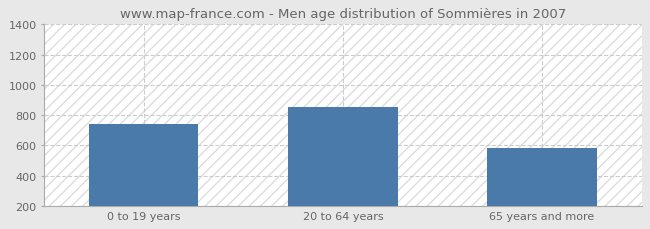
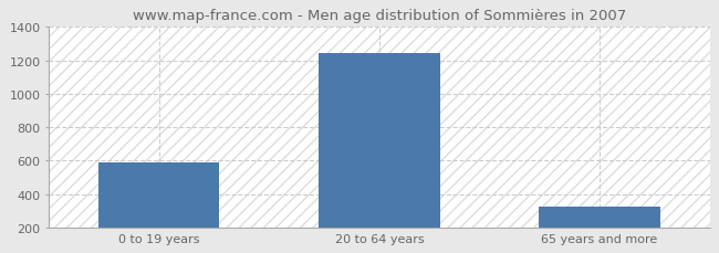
0 to 19 years: 740 -> 590
20 to 64 years: 850 -> 1240
65 years and more: 580 -> 320
